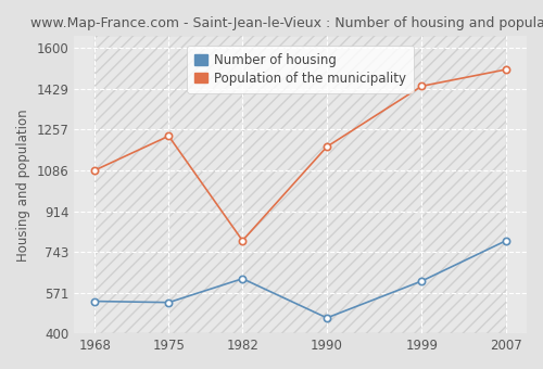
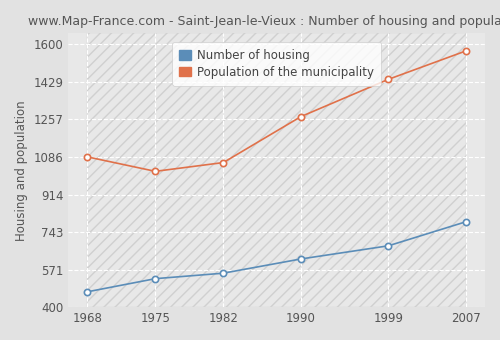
Number of housing/1968: 535 -> 470
Population of the municipality/1975: 1230 -> 1020
Number of housing/1982: 630 -> 555
Population of the municipality/1982: 790 -> 1060
Number of housing/1990: 465 -> 620
Population of the municipality/1990: 1185 -> 1270
Number of housing/1999: 620 -> 680
Population of the municipality/2007: 1510 -> 1570
